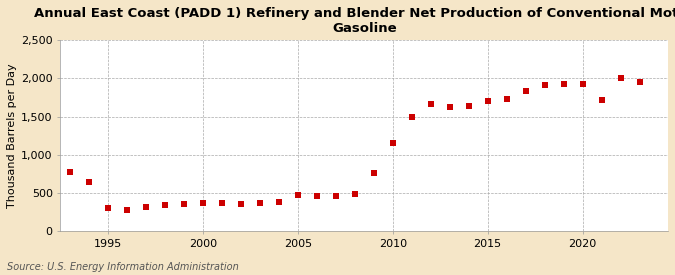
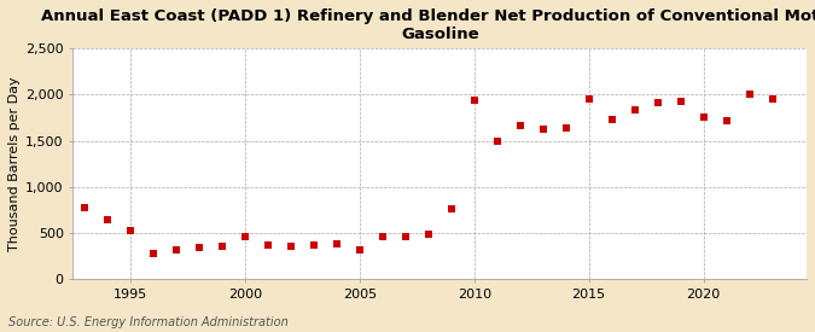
1995: 300 -> 520
2000: 360 -> 460
2005: 480 -> 320
2010: 1,150 -> 1,940
2015: 1,700 -> 1,960
2020: 1,930 -> 1,760
